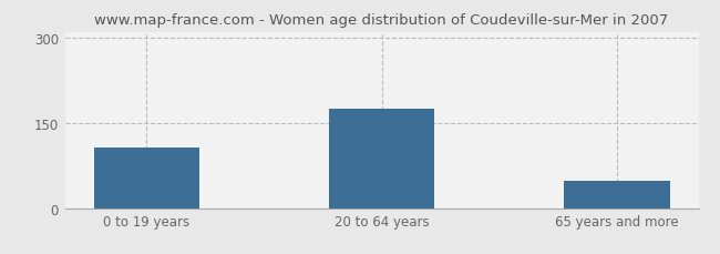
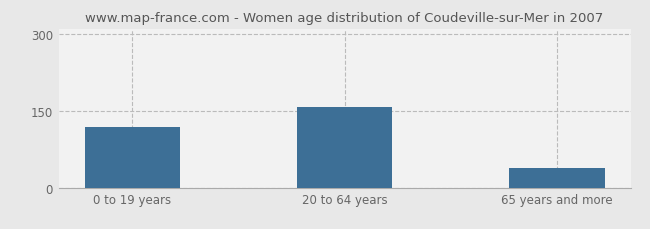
0 to 19 years: 107 -> 118
20 to 64 years: 175 -> 158
65 years and more: 48 -> 38
